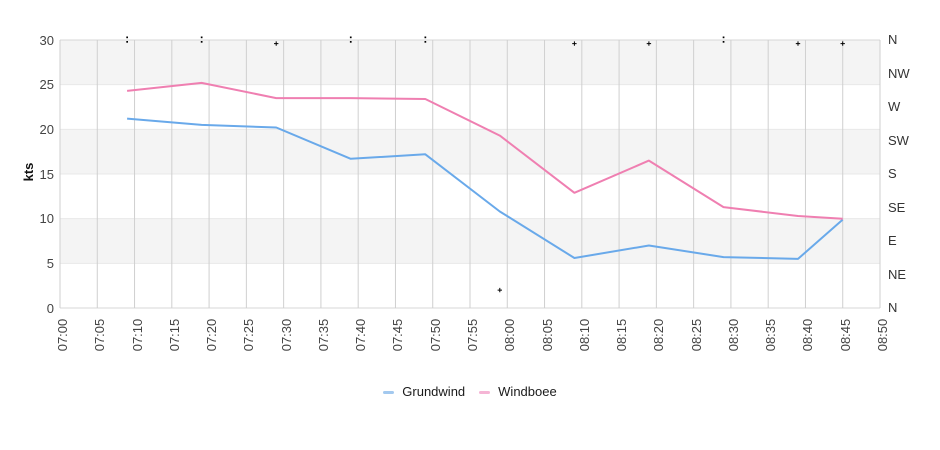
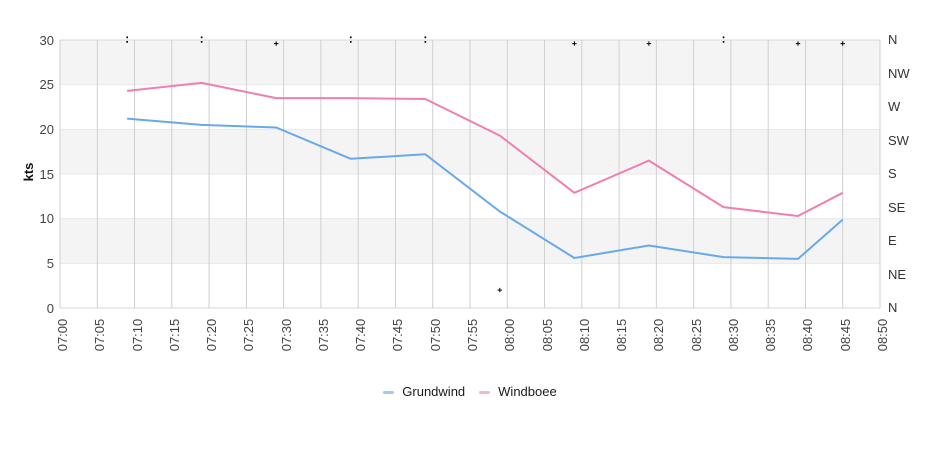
Windboee/08:45: 10 -> 13
